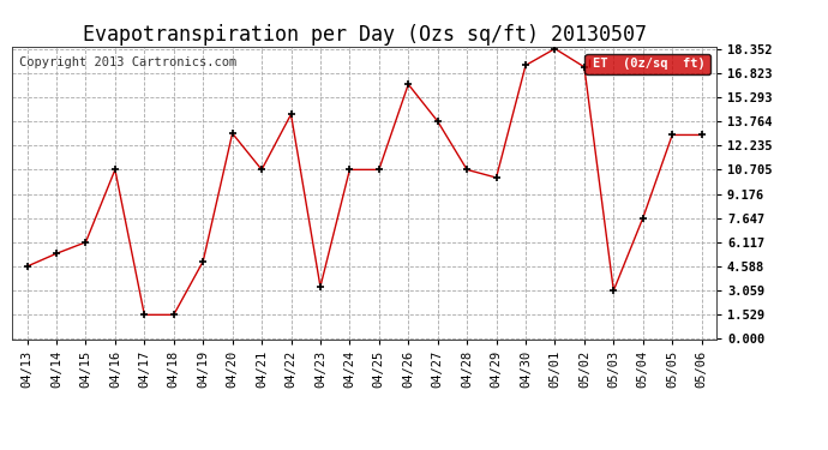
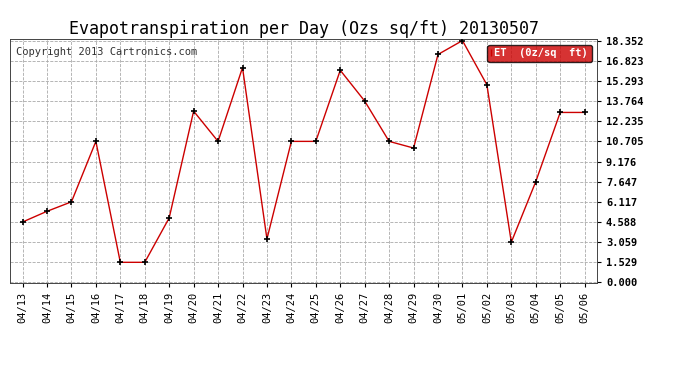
04/22: 14.2 -> 16.3
05/02: 17.2 -> 15.0
